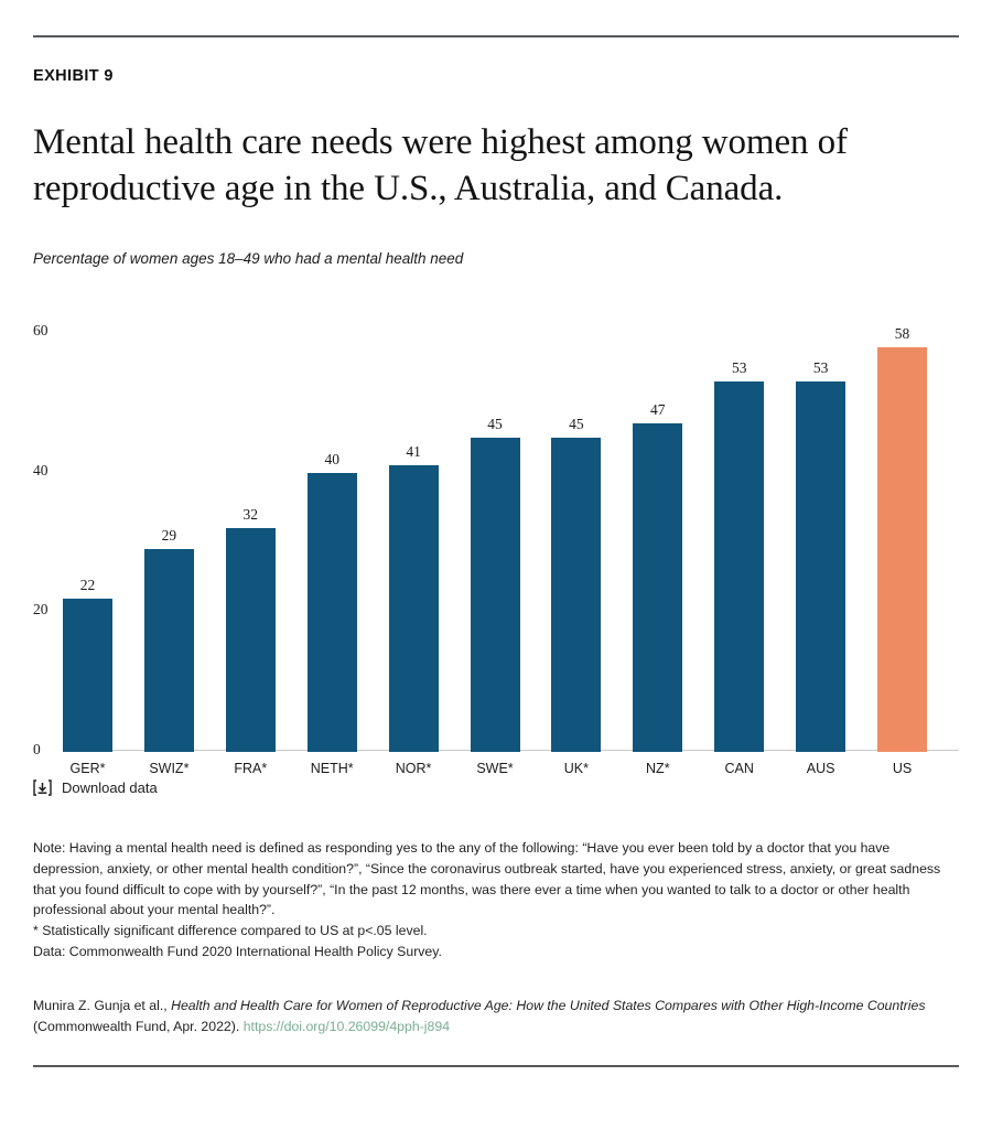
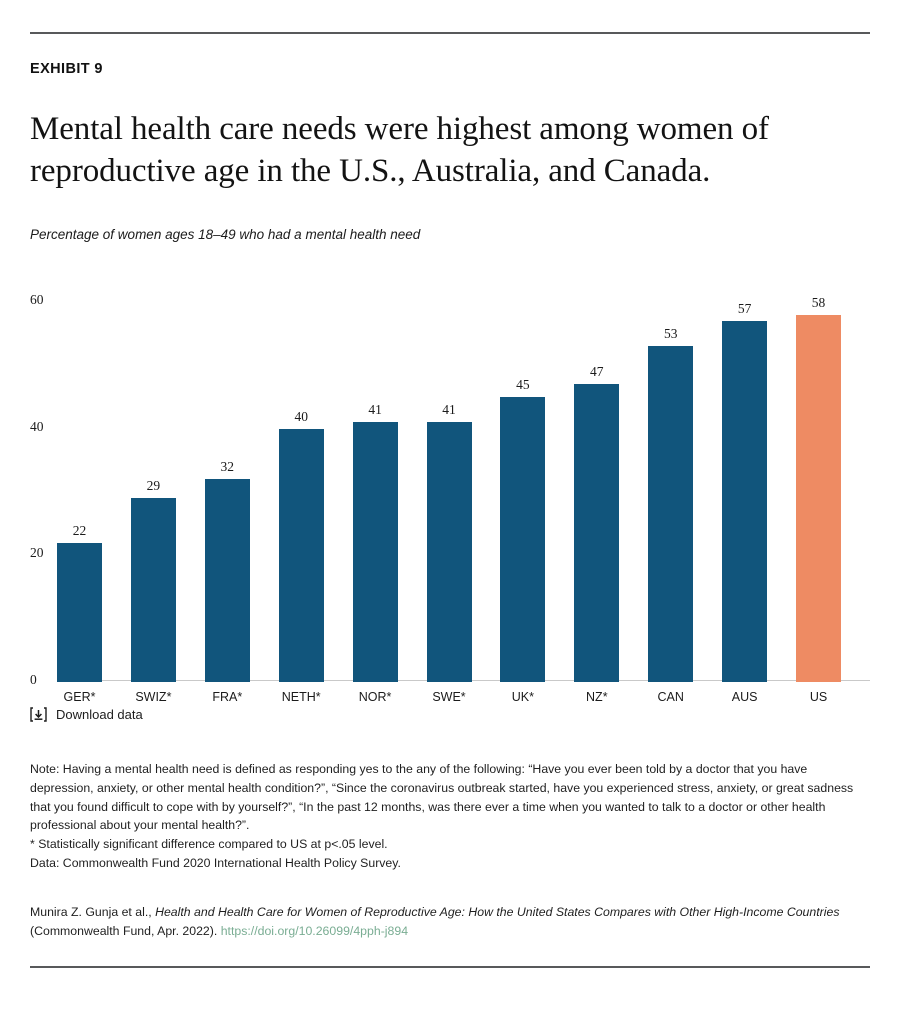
SWE*: 45 -> 41
AUS: 53 -> 57
